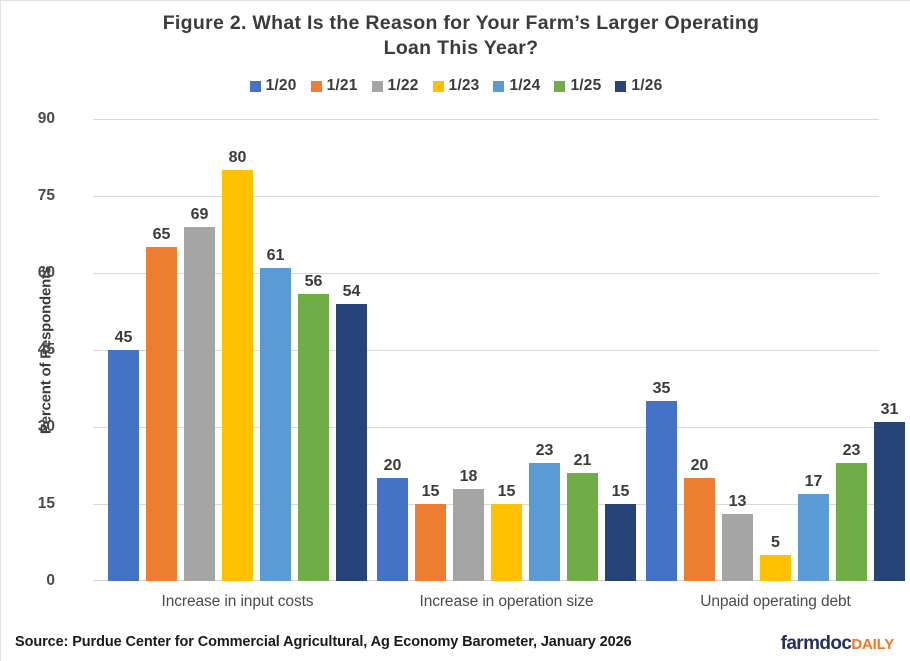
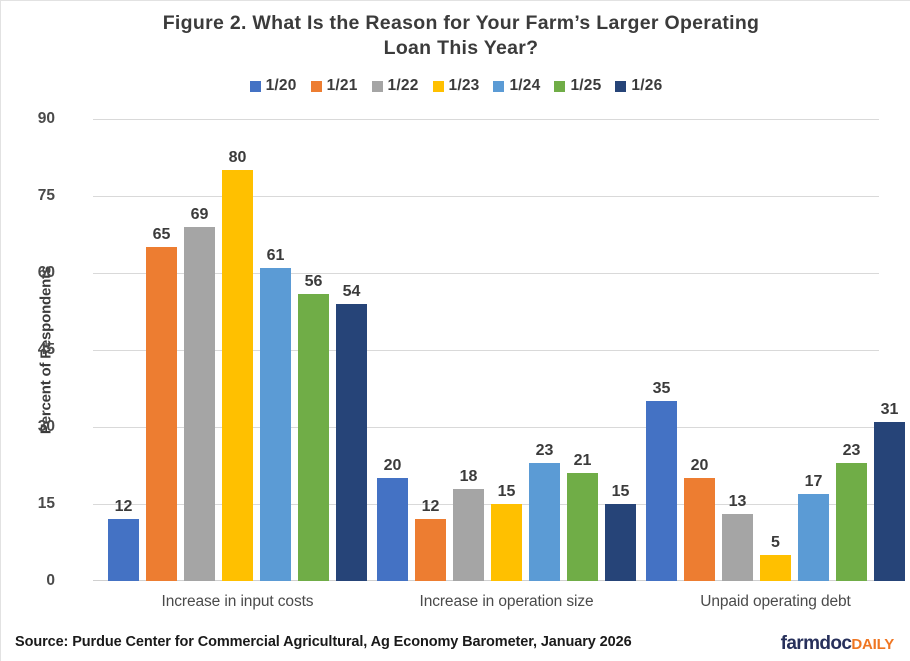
1/20/Increase in input costs: 45 -> 12
1/21/Increase in operation size: 15 -> 12
